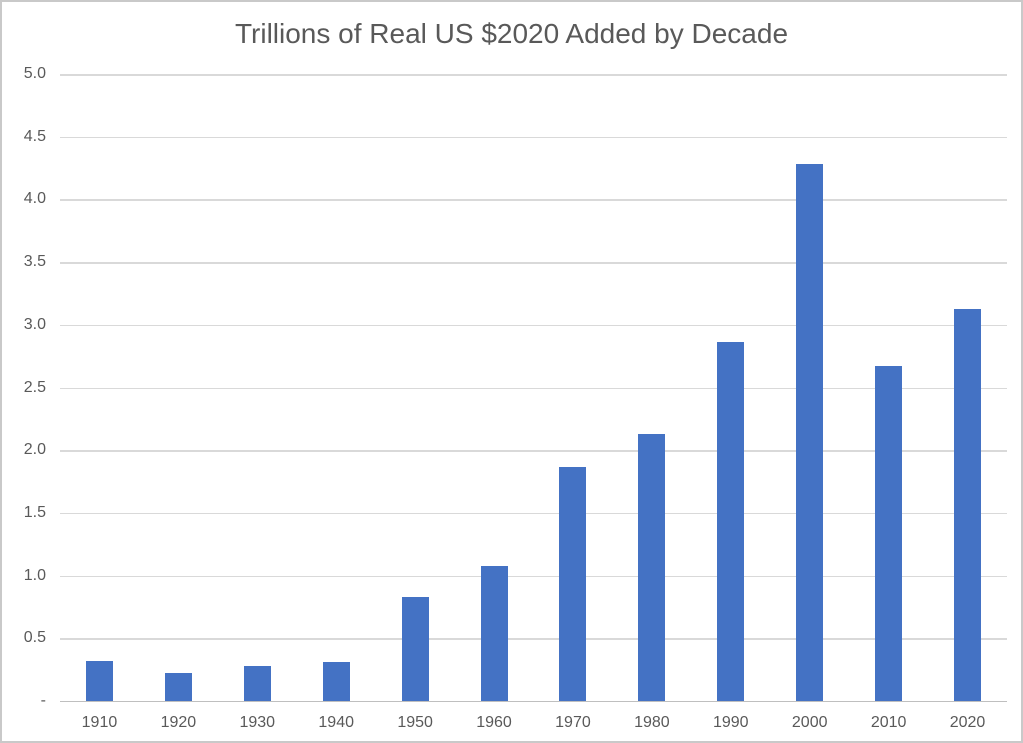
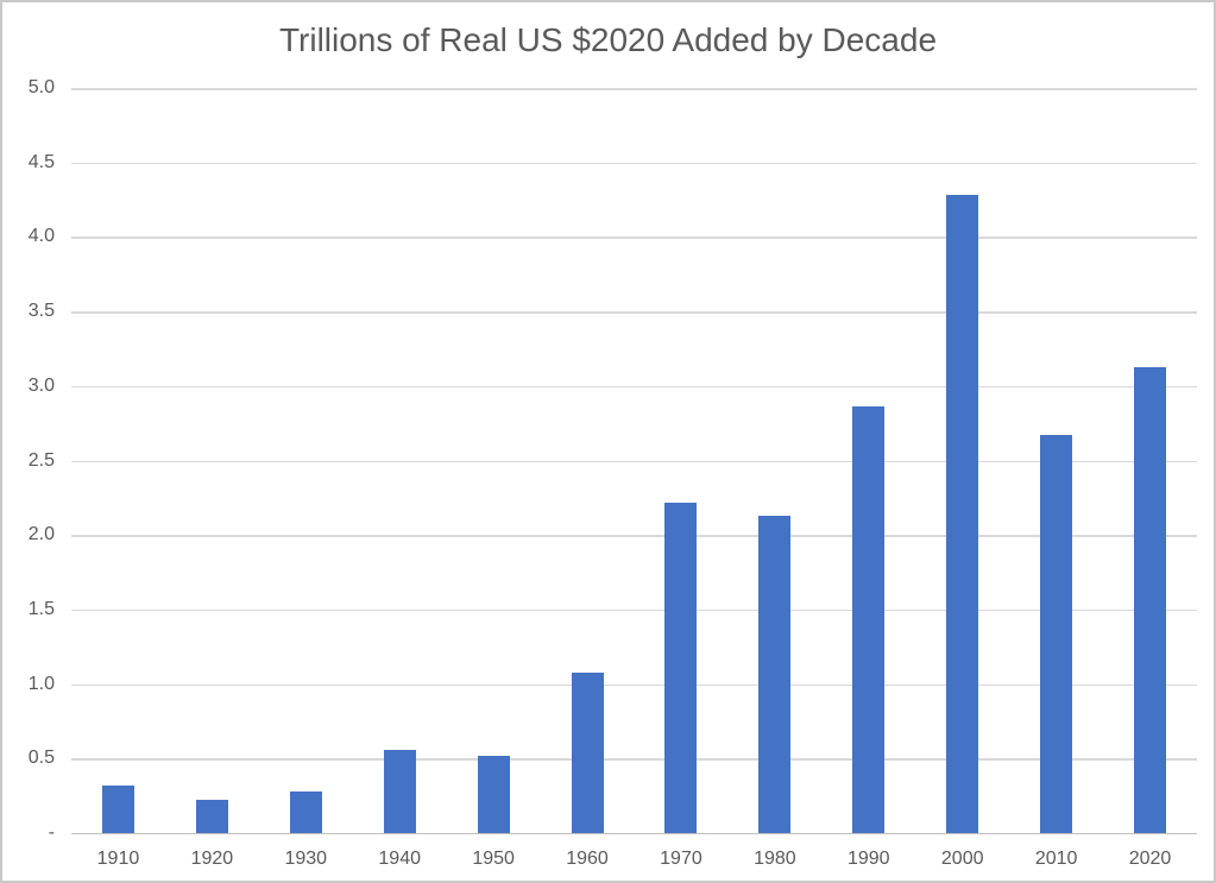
1940: 0.31 -> 0.56
1950: 0.83 -> 0.52
1970: 1.87 -> 2.22
